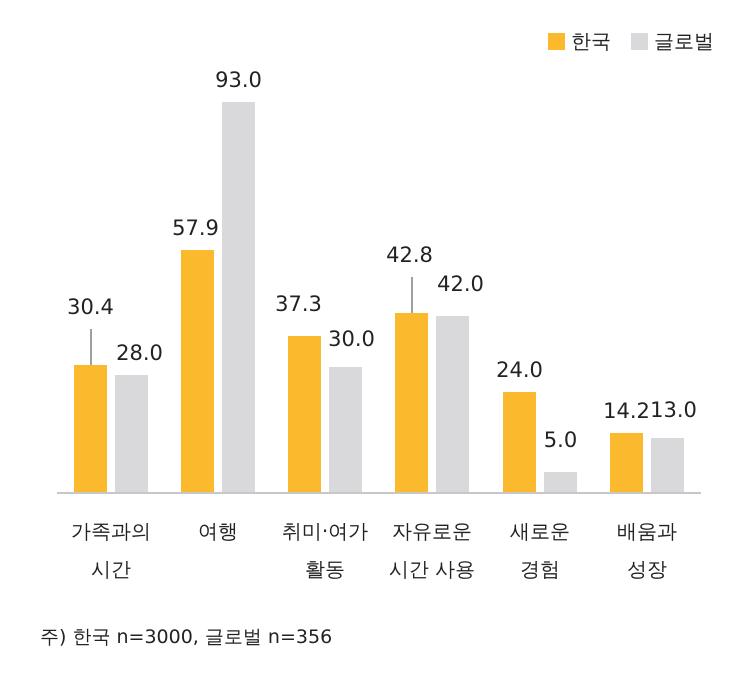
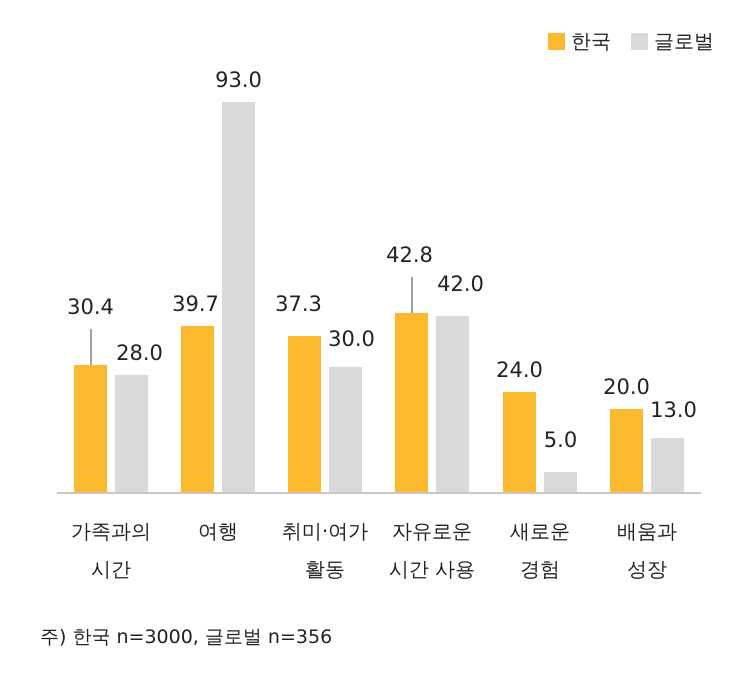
한국/여행: 57.9 -> 39.7
한국/배움과 성장: 14.2 -> 20.0
